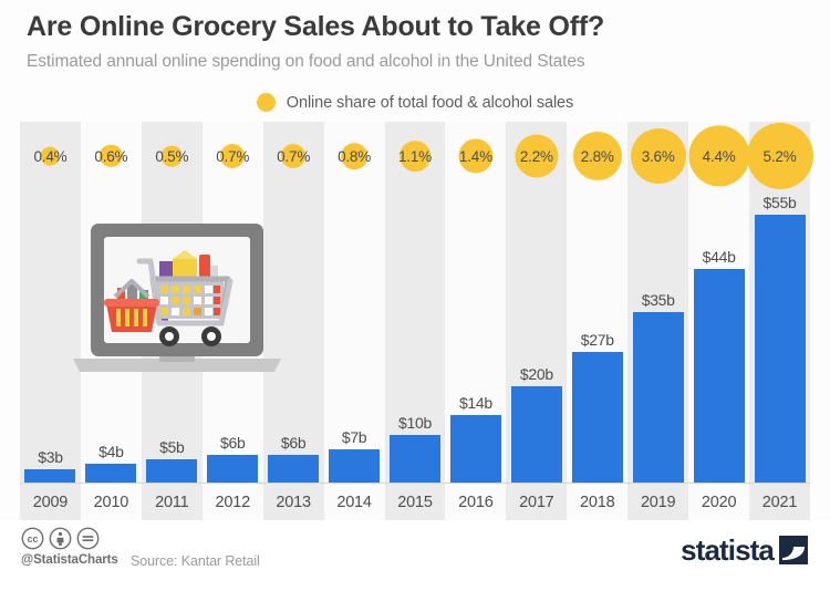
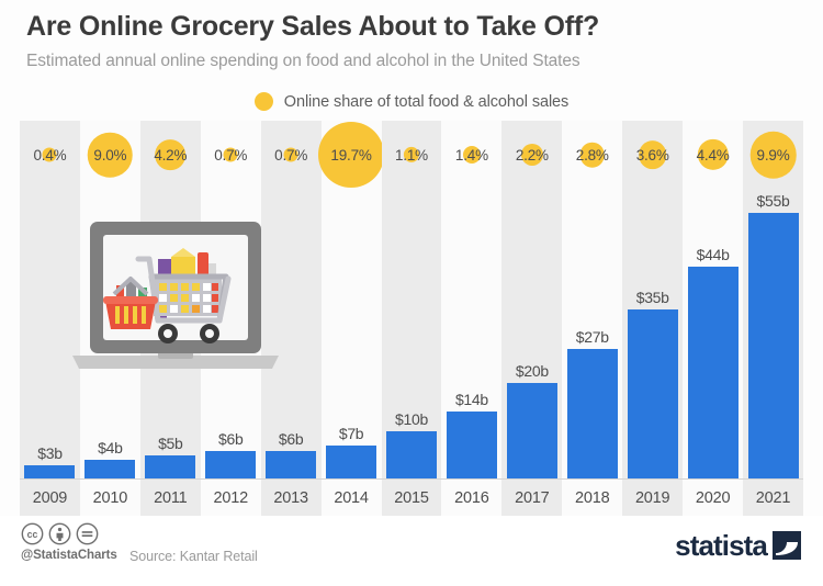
Online share of total food & alcohol sales/2010: 0.6% -> 9.0%
Online share of total food & alcohol sales/2011: 0.5% -> 4.2%
Online share of total food & alcohol sales/2014: 0.8% -> 19.7%
Online share of total food & alcohol sales/2021: 5.2% -> 9.9%
